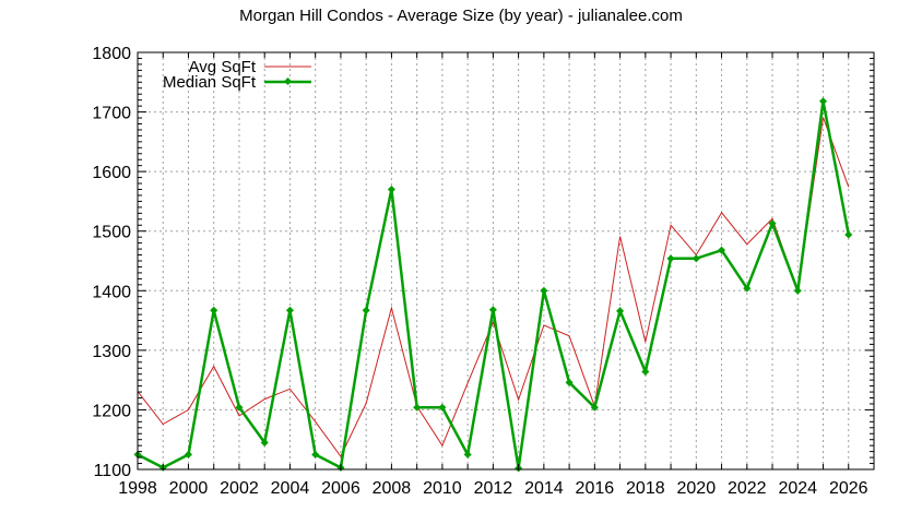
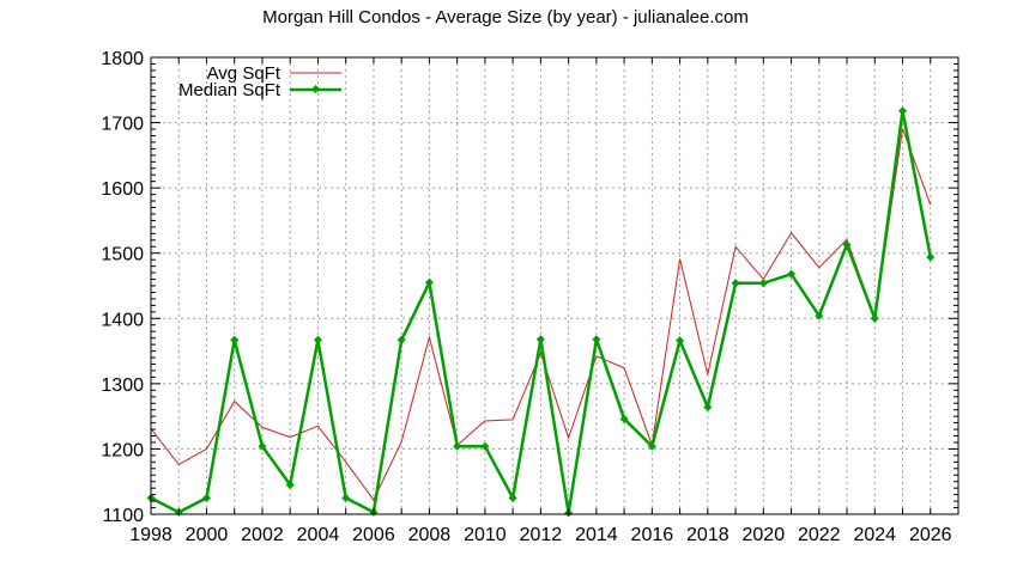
Avg SqFt/2002: 1190 -> 1230
Median SqFt/2008: 1570 -> 1460
Avg SqFt/2010: 1140 -> 1240
Median SqFt/2014: 1400 -> 1370
